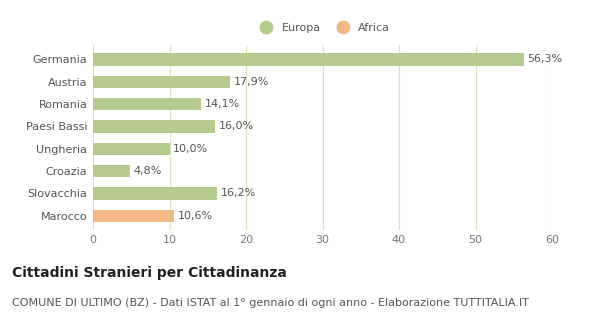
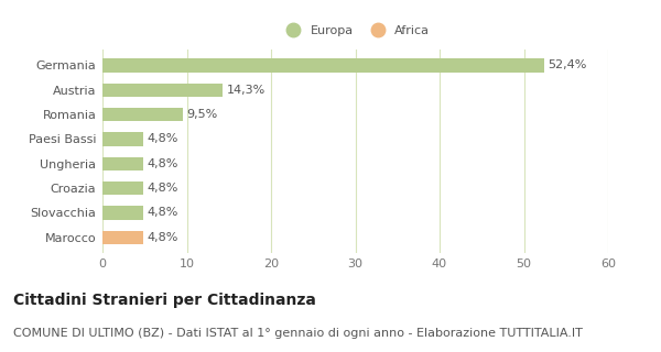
Germania: 56,3% -> 52,4%
Austria: 17,9% -> 14,3%
Romania: 14,1% -> 9,5%
Paesi Bassi: 16,0% -> 4,8%
Ungheria: 10,0% -> 4,8%
Slovacchia: 16,2% -> 4,8%
Marocco: 10,6% -> 4,8%
